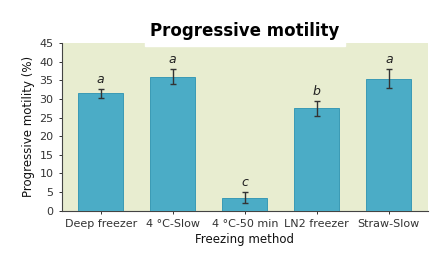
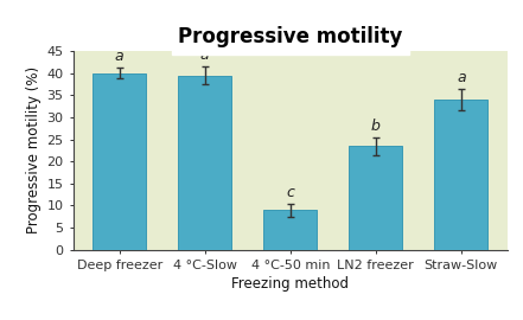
Deep freezer: 31.5 -> 40.0
4 °C-Slow: 36.0 -> 39.5
4 °C-50 min: 3.5 -> 9.0
LN2 freezer: 27.5 -> 23.5
Straw-Slow: 35.5 -> 34.0
